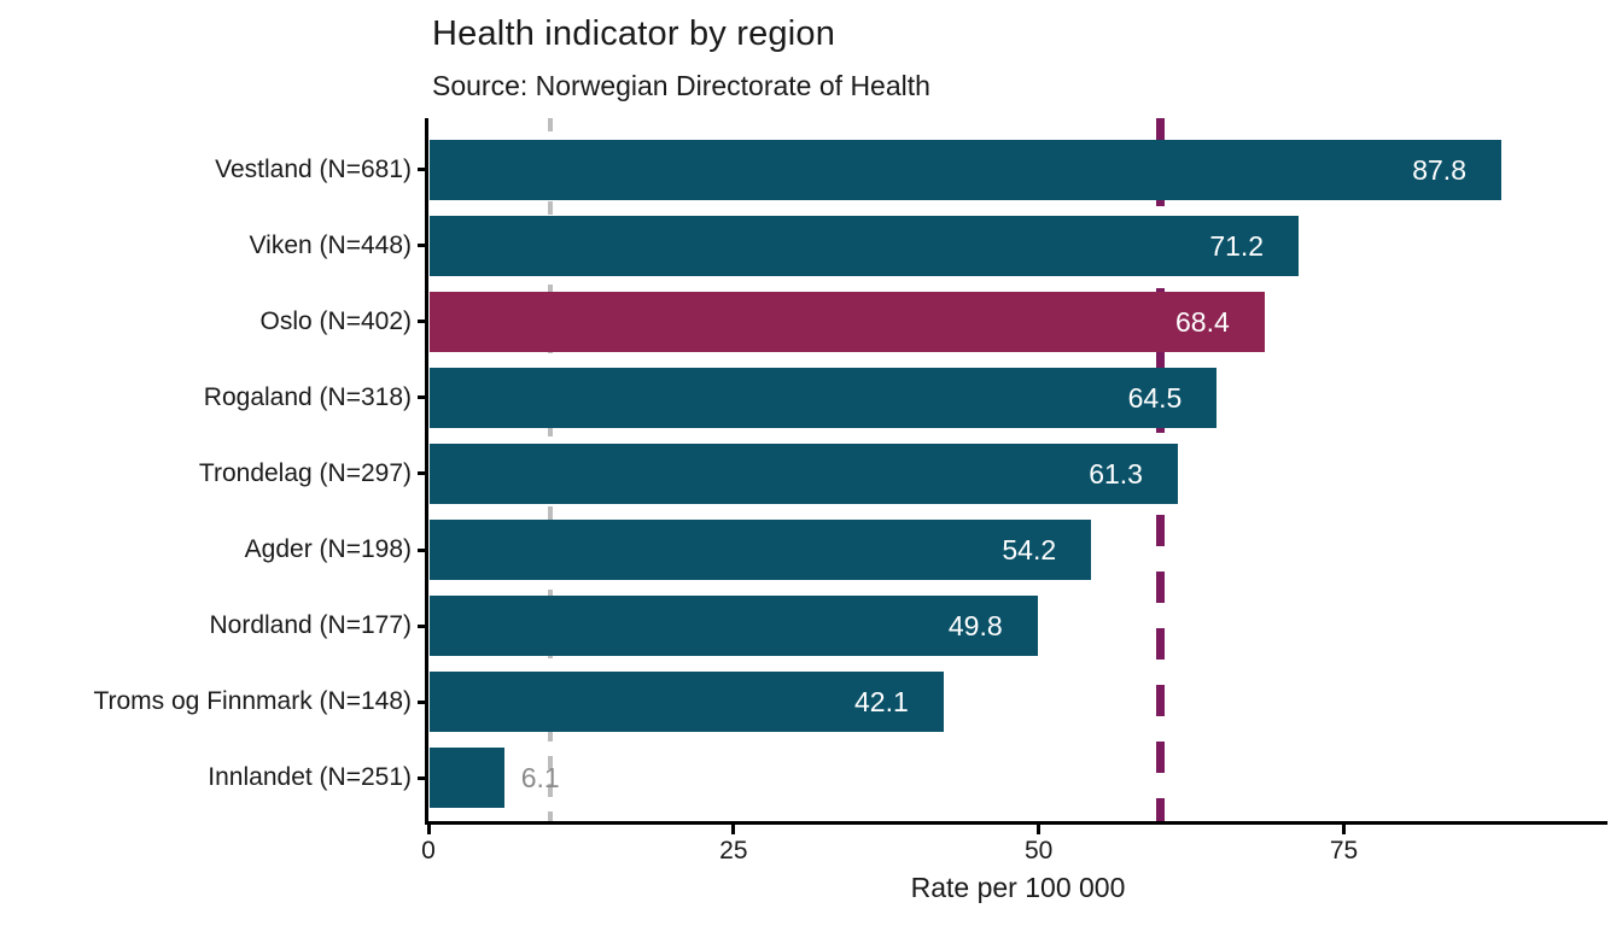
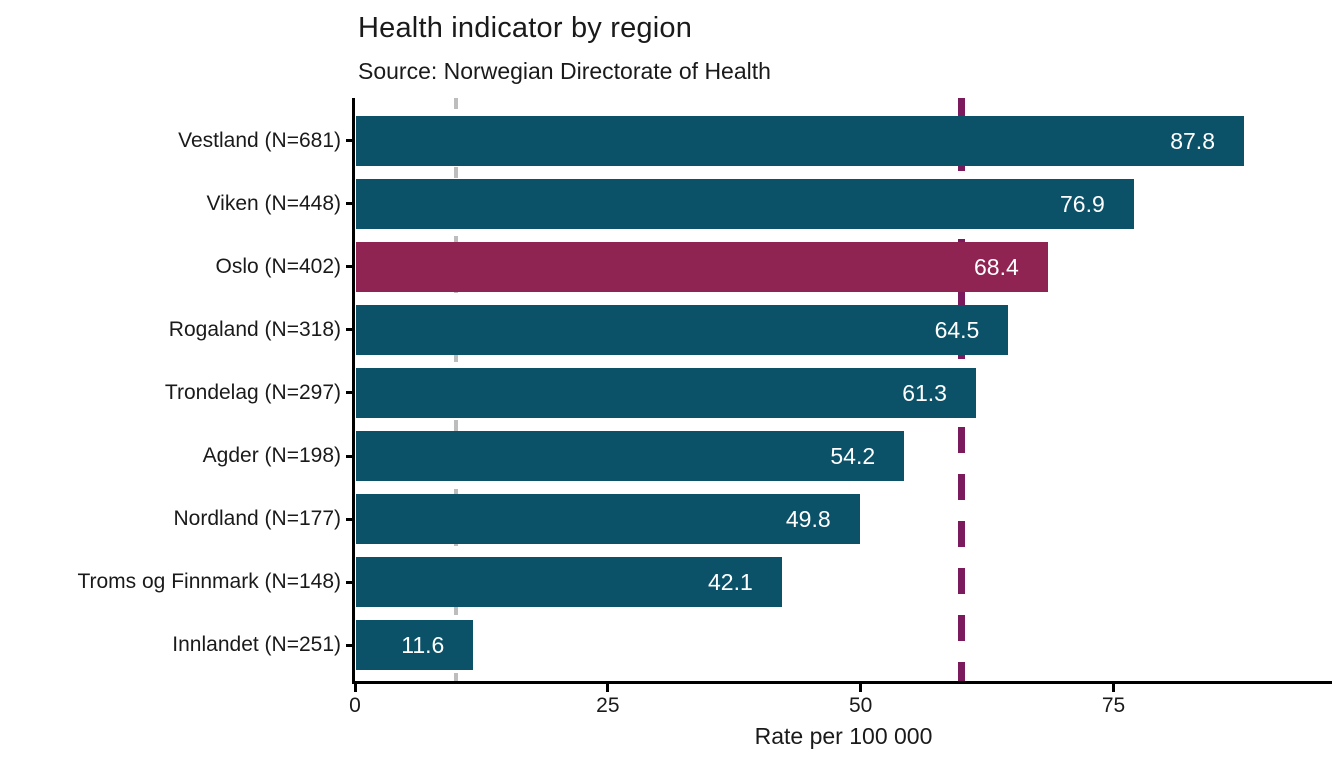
Viken (N=448): 71.2 -> 76.9
Innlandet (N=251): 6.1 -> 11.6
